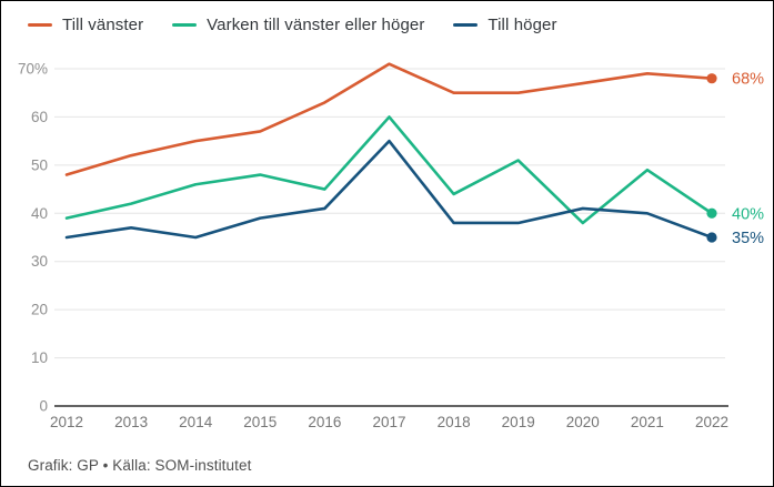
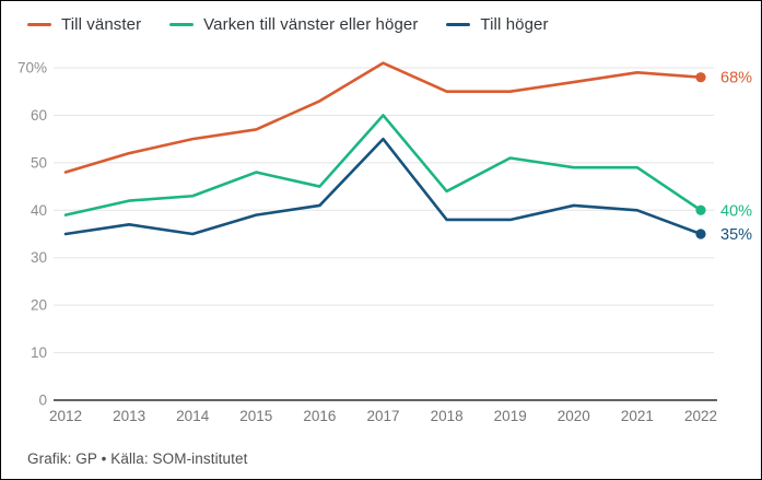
Varken till vänster eller höger/2014: 46% -> 43%
Varken till vänster eller höger/2020: 38% -> 49%
